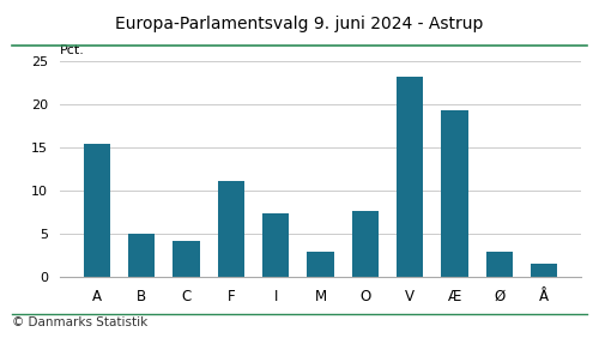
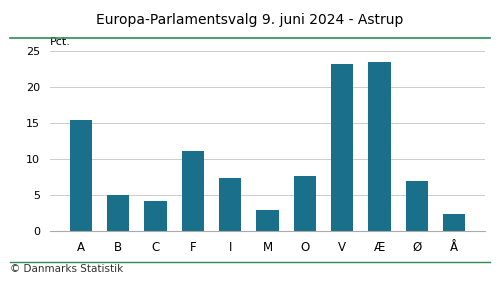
Æ: 19.3 -> 23.4
Ø: 3.0 -> 7.0
Å: 1.5 -> 2.4
